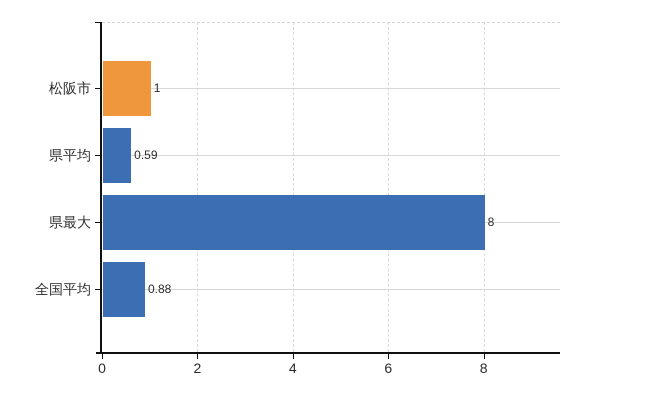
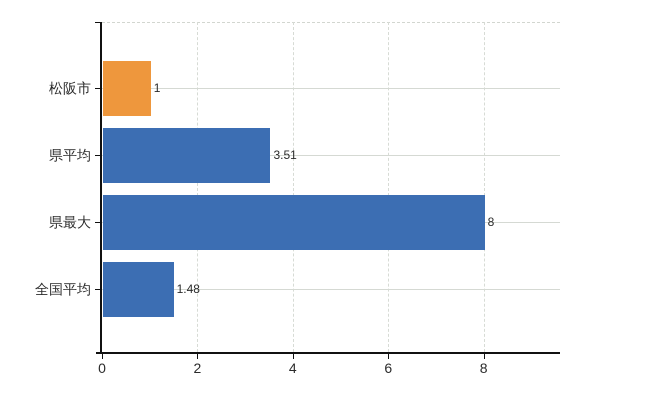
県平均: 0.59 -> 3.51
全国平均: 0.88 -> 1.48
